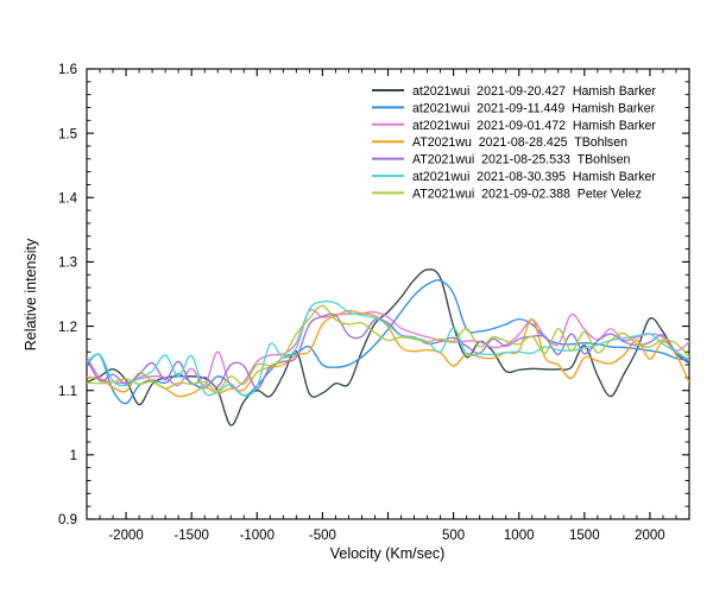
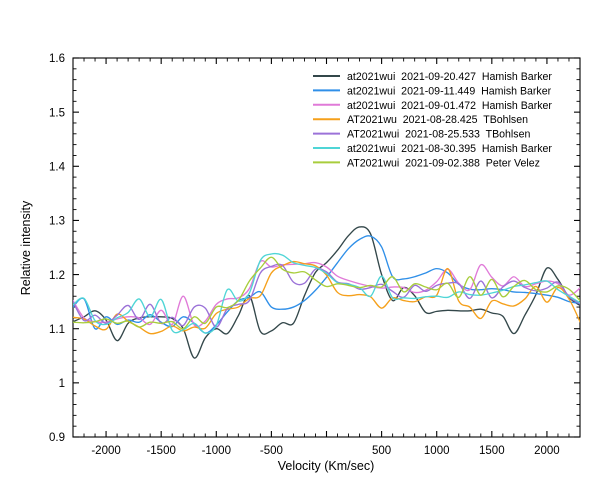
at2021wui 2021-09-11.449 Hamish Barker/-2000: 1.08 -> 1.12
at2021wui 2021-09-20.427 Hamish Barker/1500: 1.17 -> 1.13
